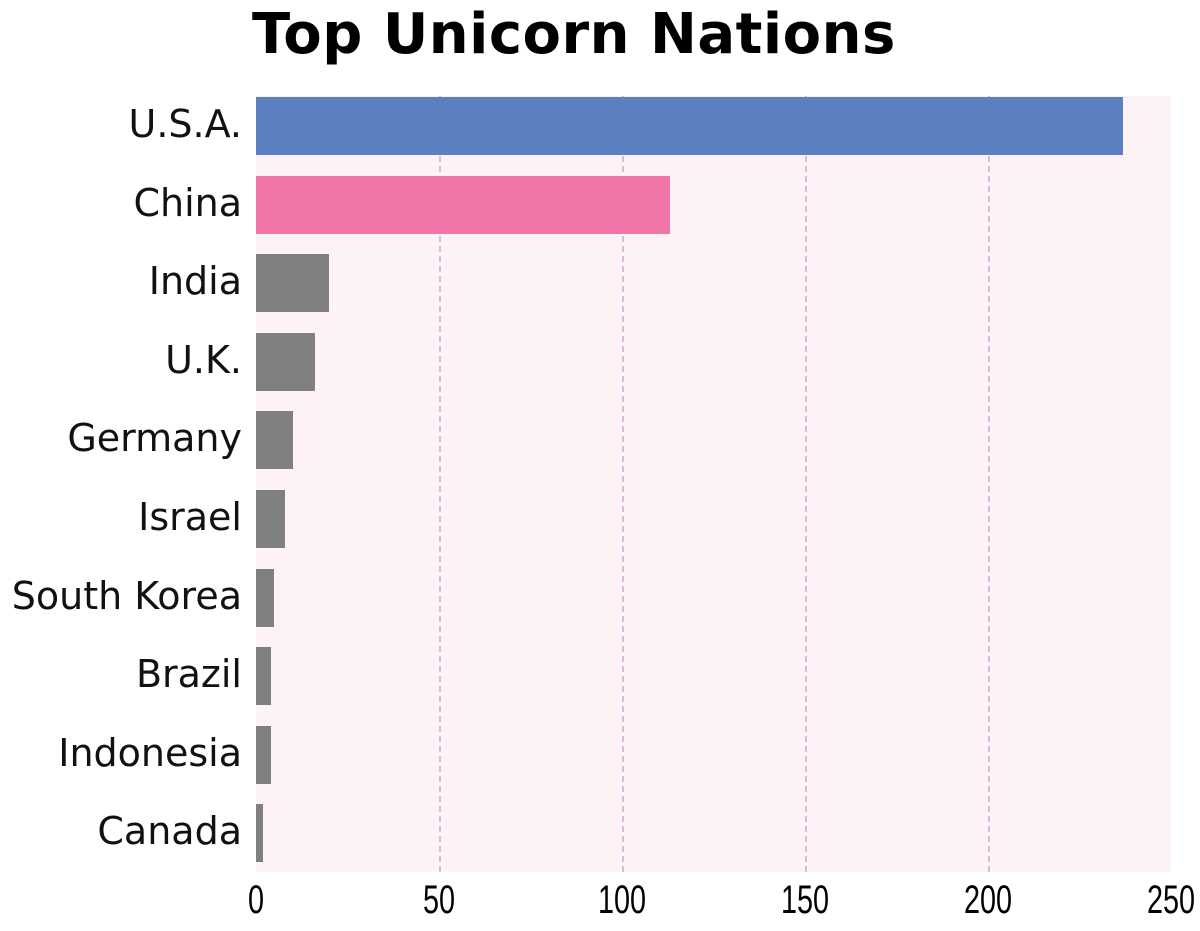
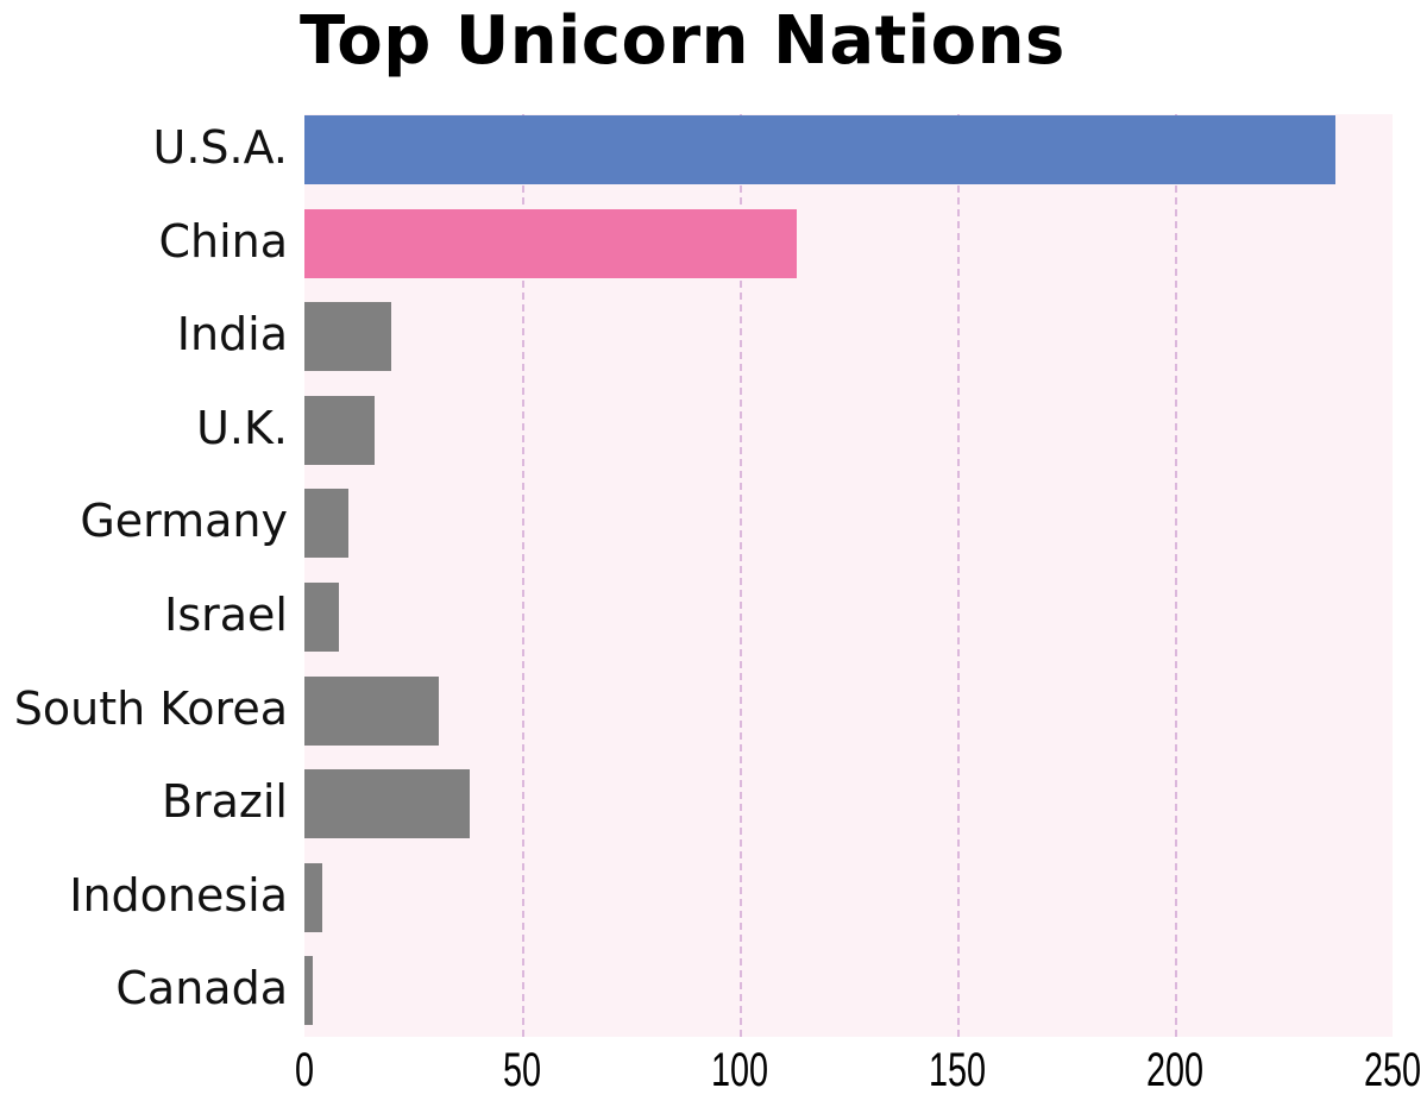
South Korea: 5 -> 31
Brazil: 4 -> 38
